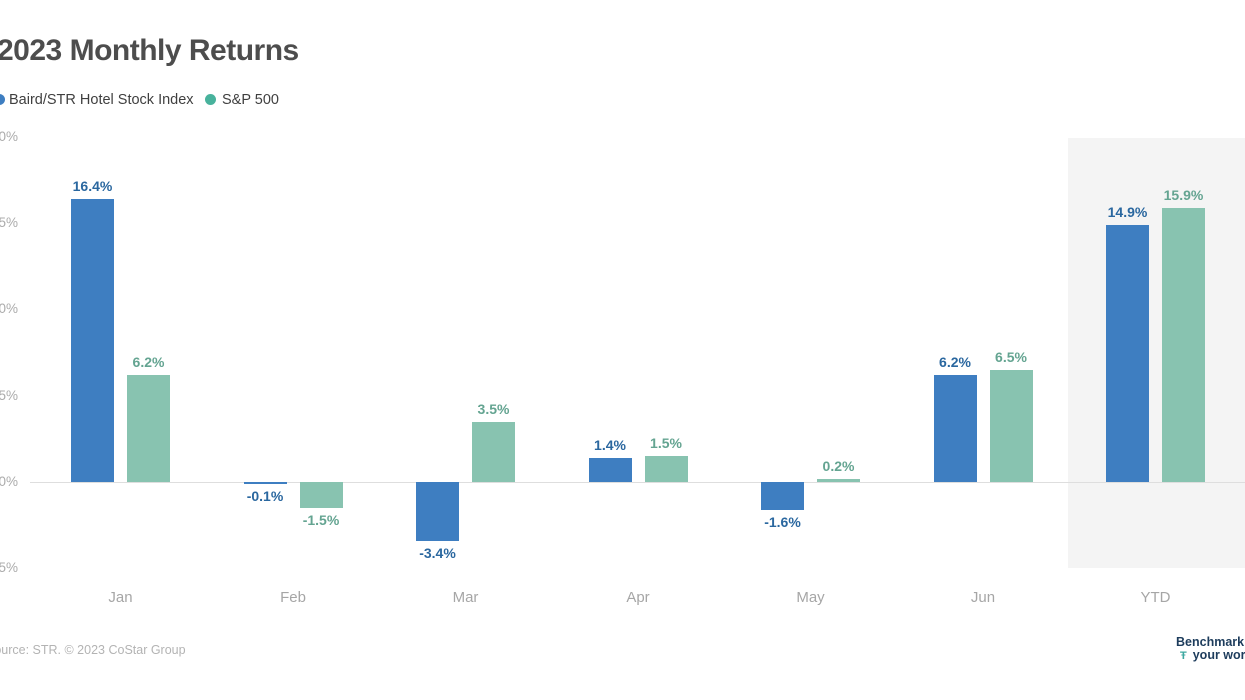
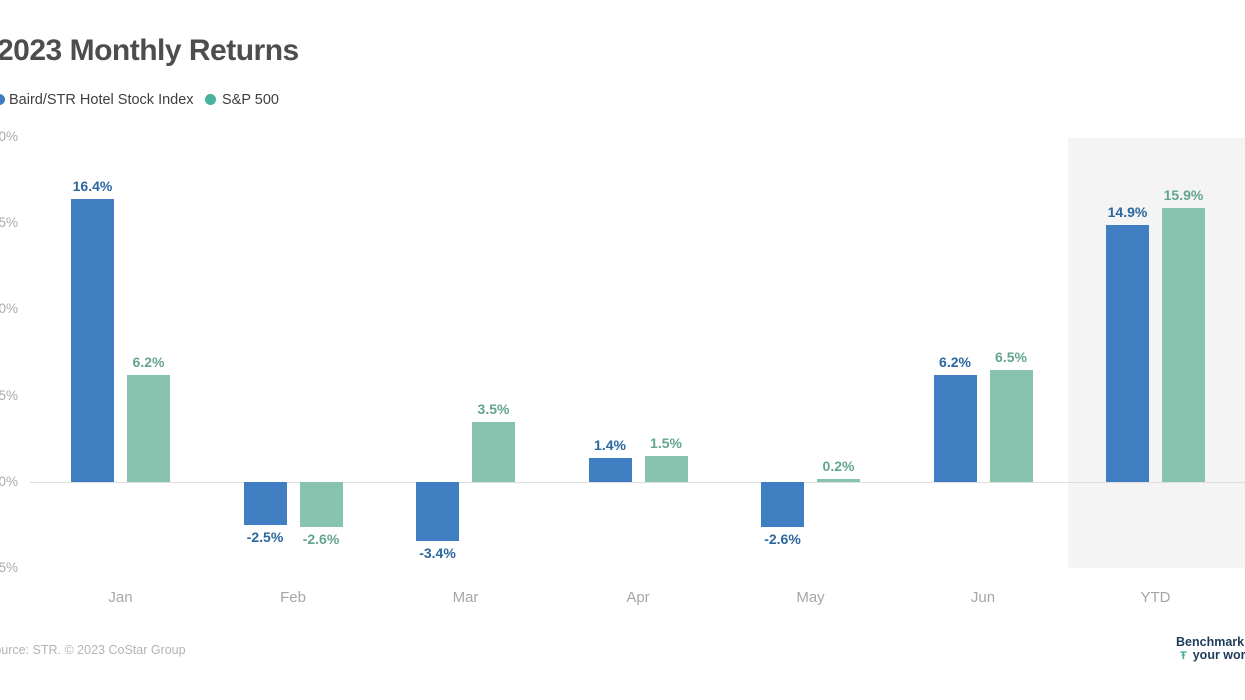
Baird/STR Hotel Stock Index/Feb: -0.1% -> -2.5%
S&P 500/Feb: -1.5% -> -2.6%
Baird/STR Hotel Stock Index/May: -1.6% -> -2.6%
